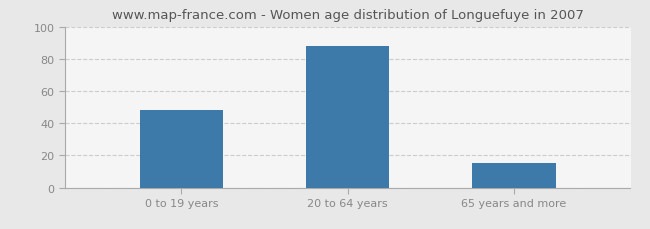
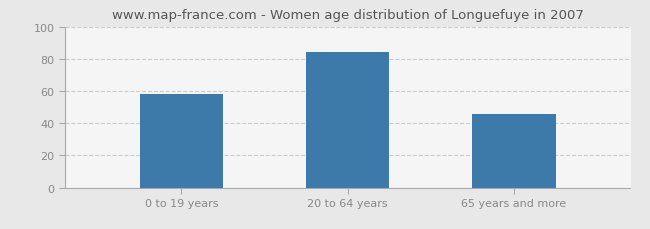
0 to 19 years: 48 -> 58
20 to 64 years: 88 -> 84
65 years and more: 15 -> 46
